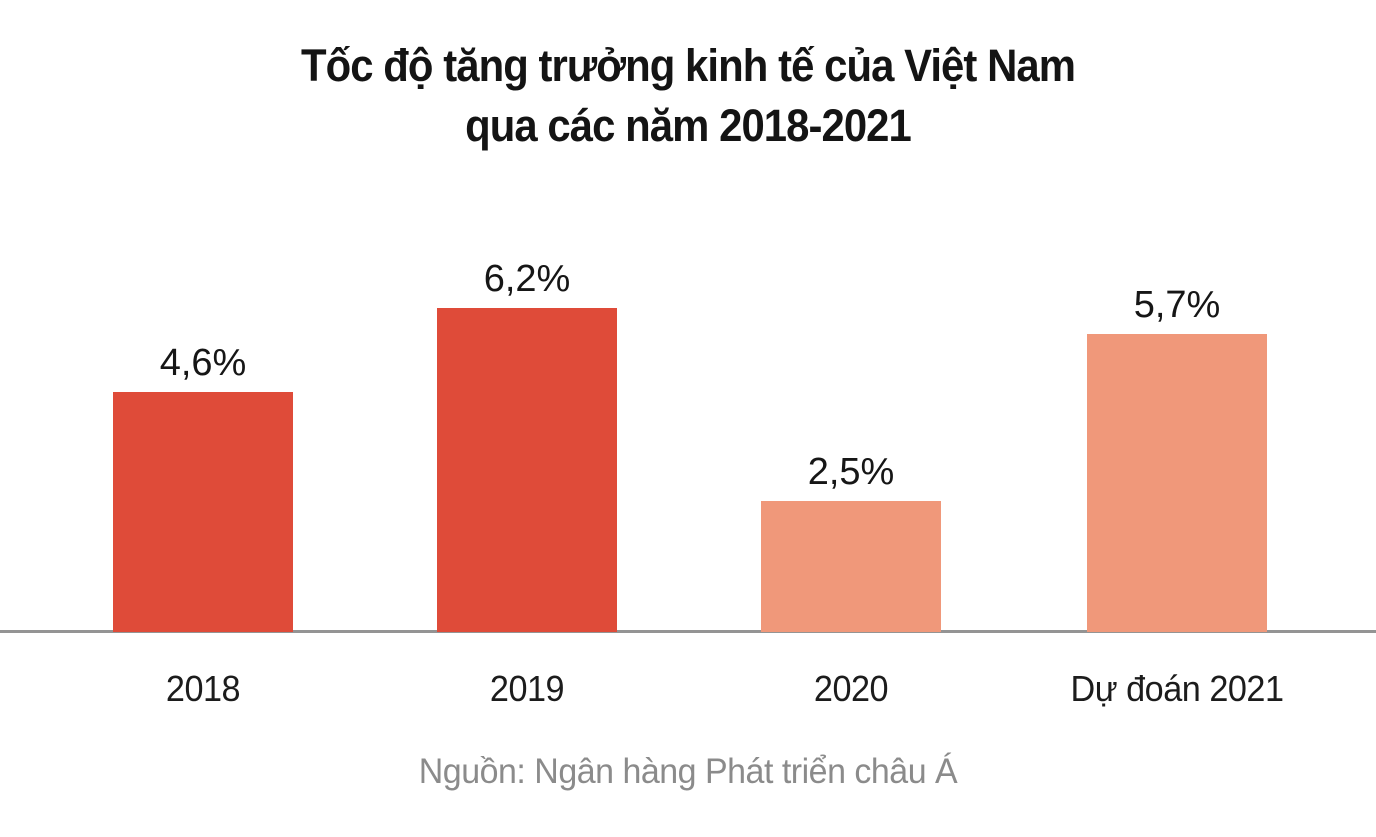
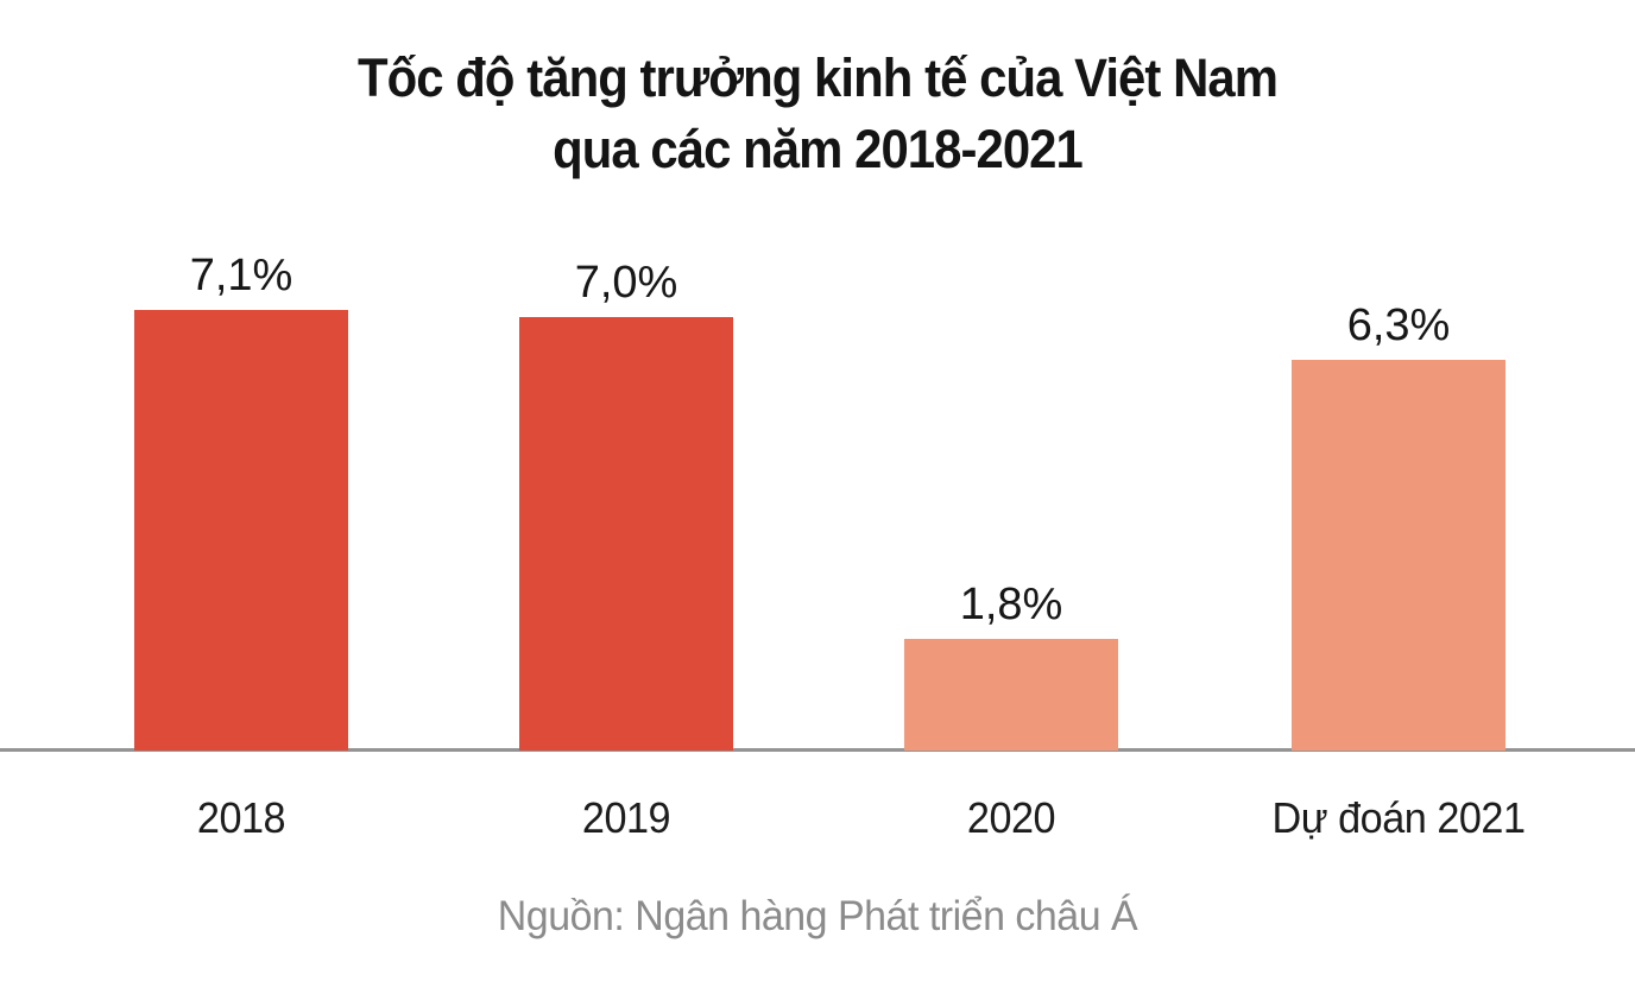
2018: 4,6% -> 7,1%
2019: 6,2% -> 7,0%
2020: 2,5% -> 1,8%
Dự đoán 2021: 5,7% -> 6,3%
